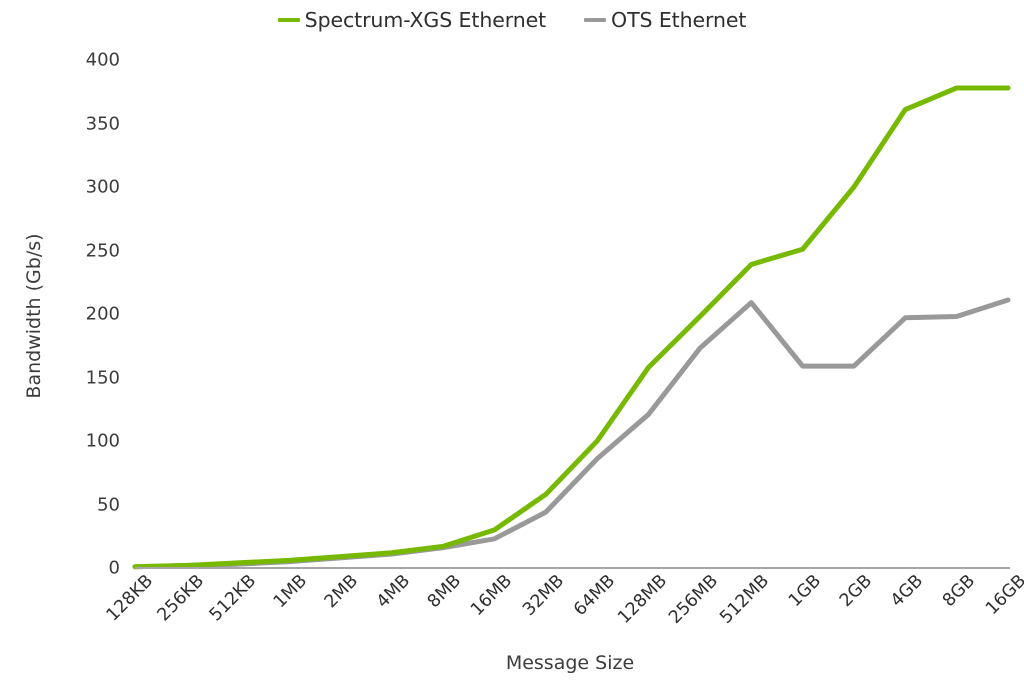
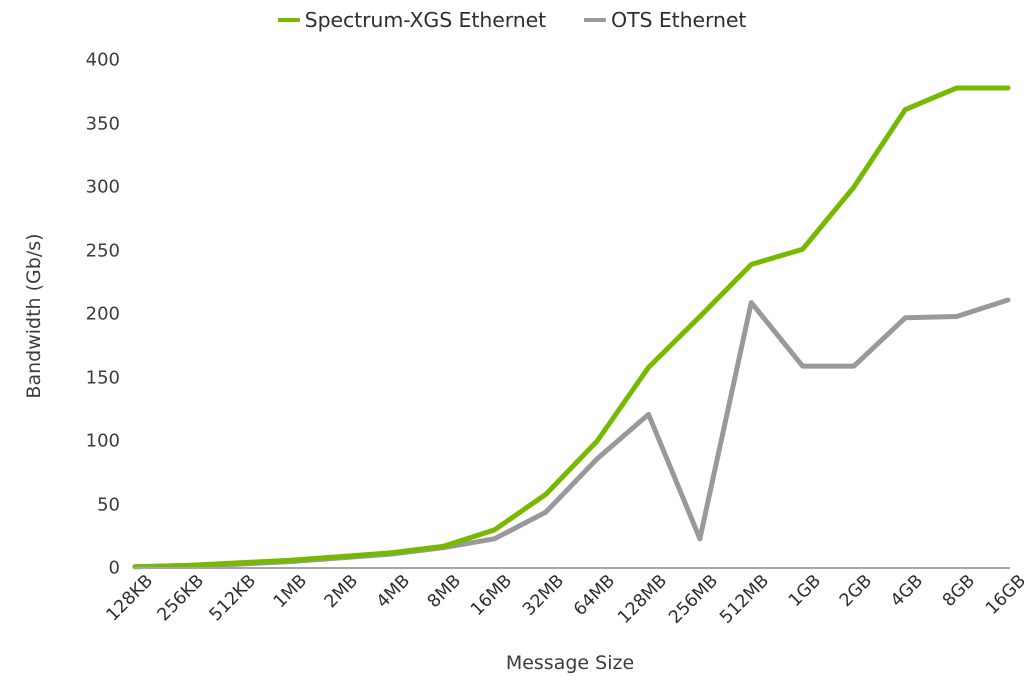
OTS Ethernet/256MB: 173 -> 23
